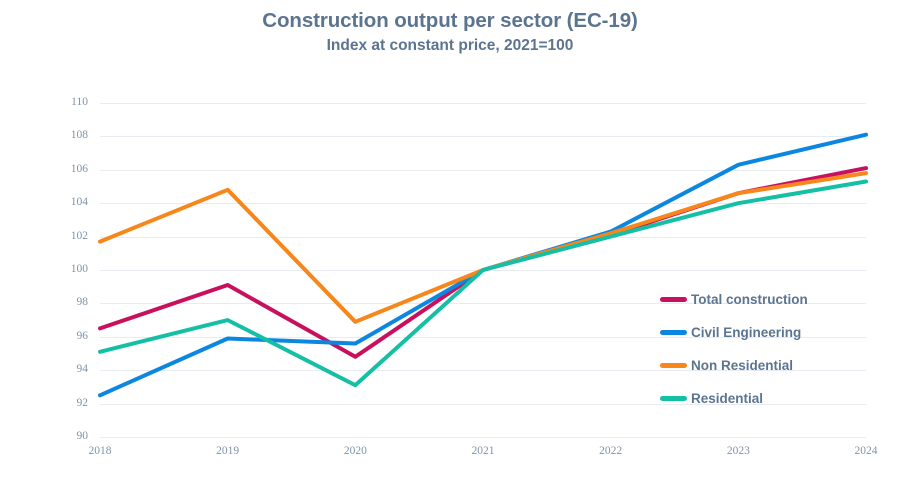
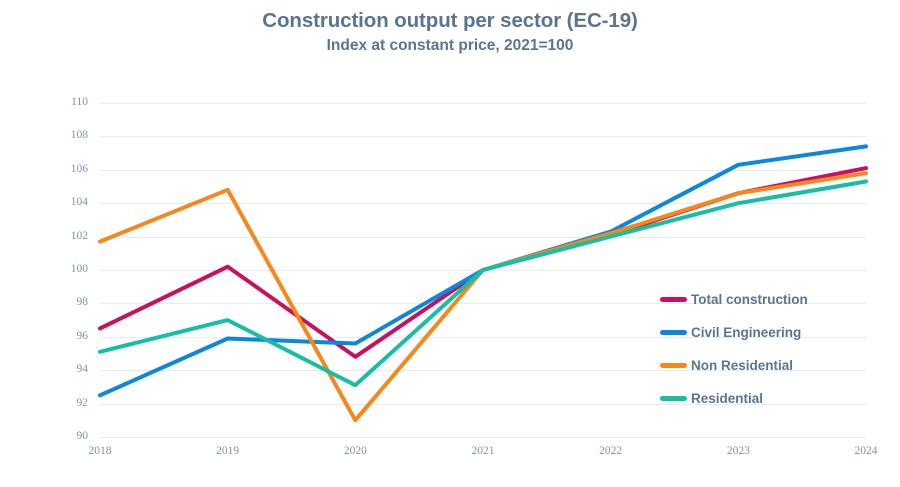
Total construction/2019: 99.1 -> 100.2
Non Residential/2020: 96.9 -> 91.0
Civil Engineering/2024: 108.1 -> 107.4
